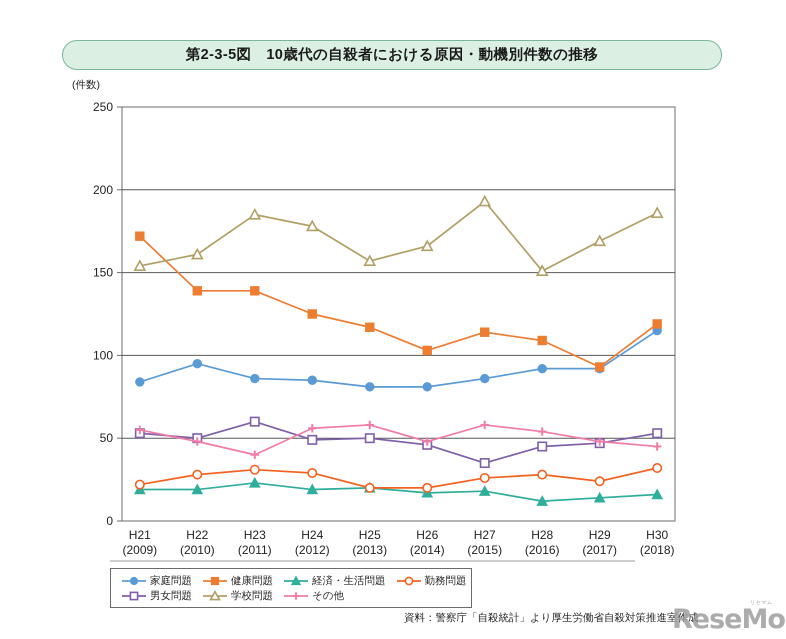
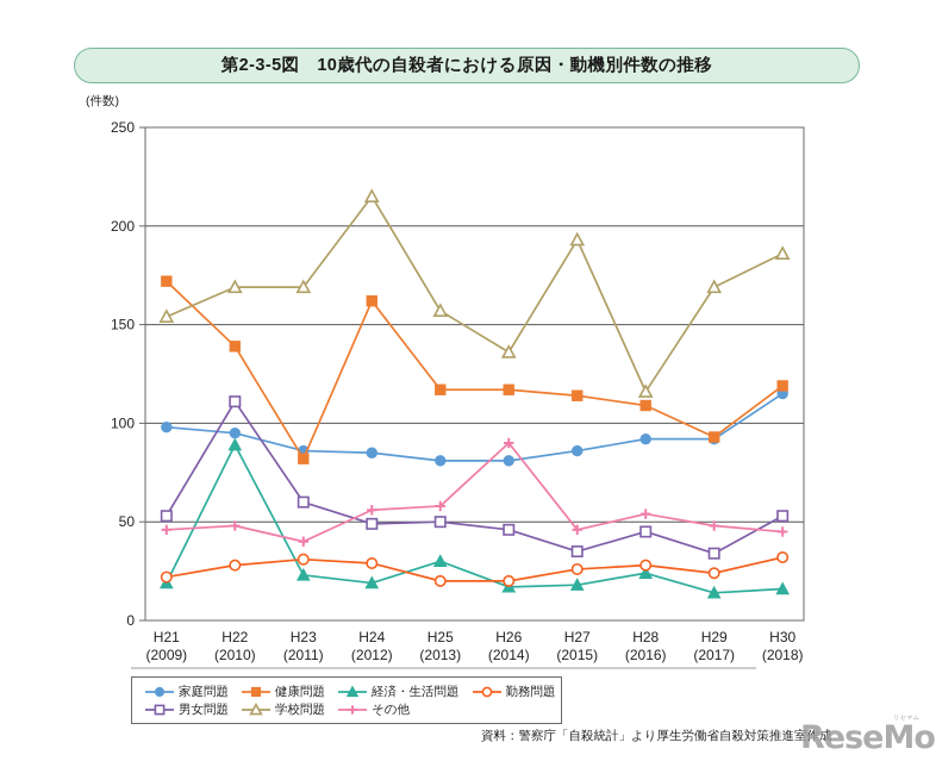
家庭問題/H21: 84 -> 98
その他/H21: 55 -> 46
経済・生活問題/H22: 19 -> 89
男女問題/H22: 50 -> 111
学校問題/H22: 161 -> 169
健康問題/H23: 139 -> 82
学校問題/H23: 185 -> 169
健康問題/H24: 125 -> 162
学校問題/H24: 178 -> 215
経済・生活問題/H25: 20 -> 30
健康問題/H26: 103 -> 117
学校問題/H26: 166 -> 136
その他/H26: 48 -> 90
その他/H27: 58 -> 46
経済・生活問題/H28: 12 -> 24
学校問題/H28: 151 -> 116
男女問題/H29: 47 -> 34
